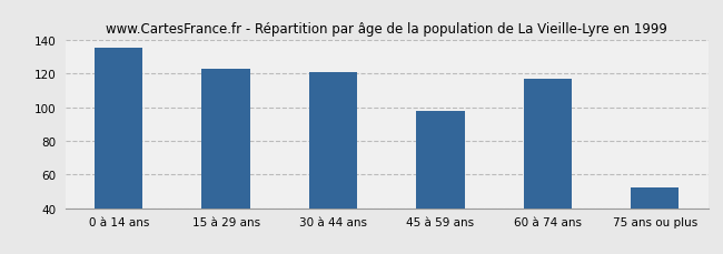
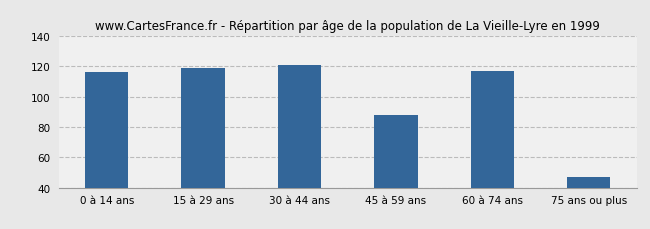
0 à 14 ans: 135 -> 116
15 à 29 ans: 123 -> 119
45 à 59 ans: 98 -> 88
75 ans ou plus: 52 -> 47
